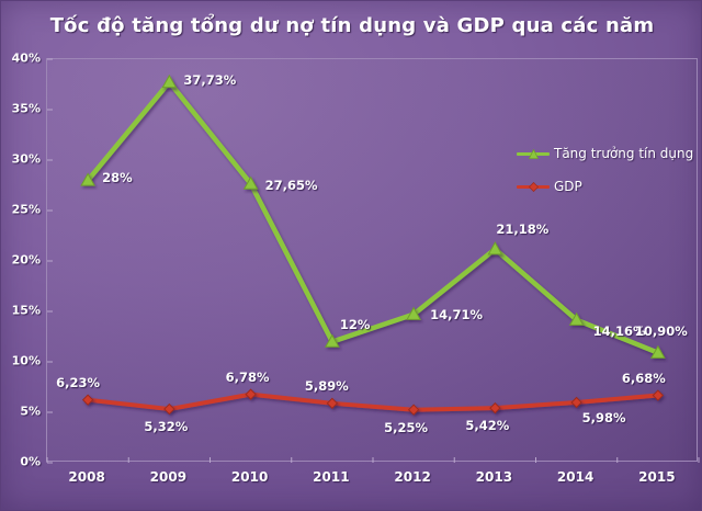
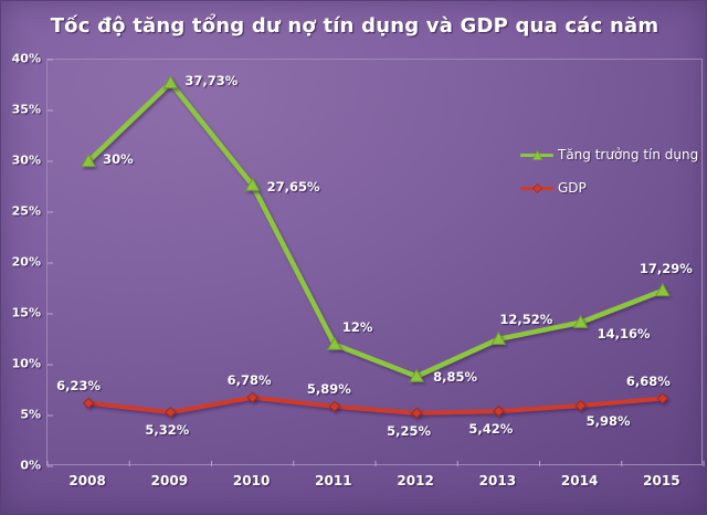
Tăng trưởng tín dụng/2008: 28% -> 30%
Tăng trưởng tín dụng/2012: 14,71% -> 8,85%
Tăng trưởng tín dụng/2013: 21,18% -> 12,52%
Tăng trưởng tín dụng/2015: 10,90% -> 17,29%
